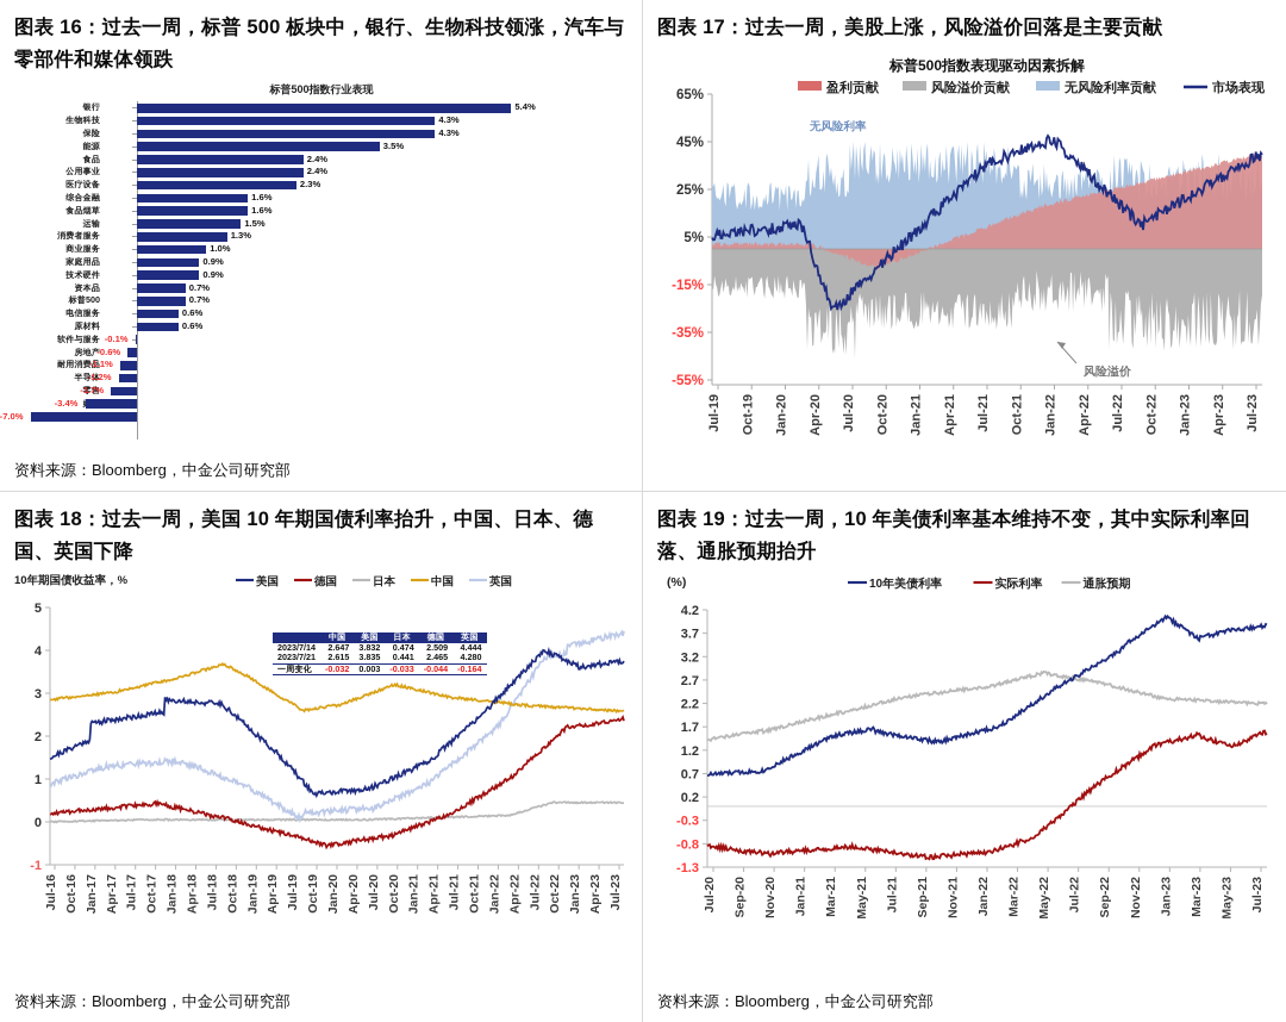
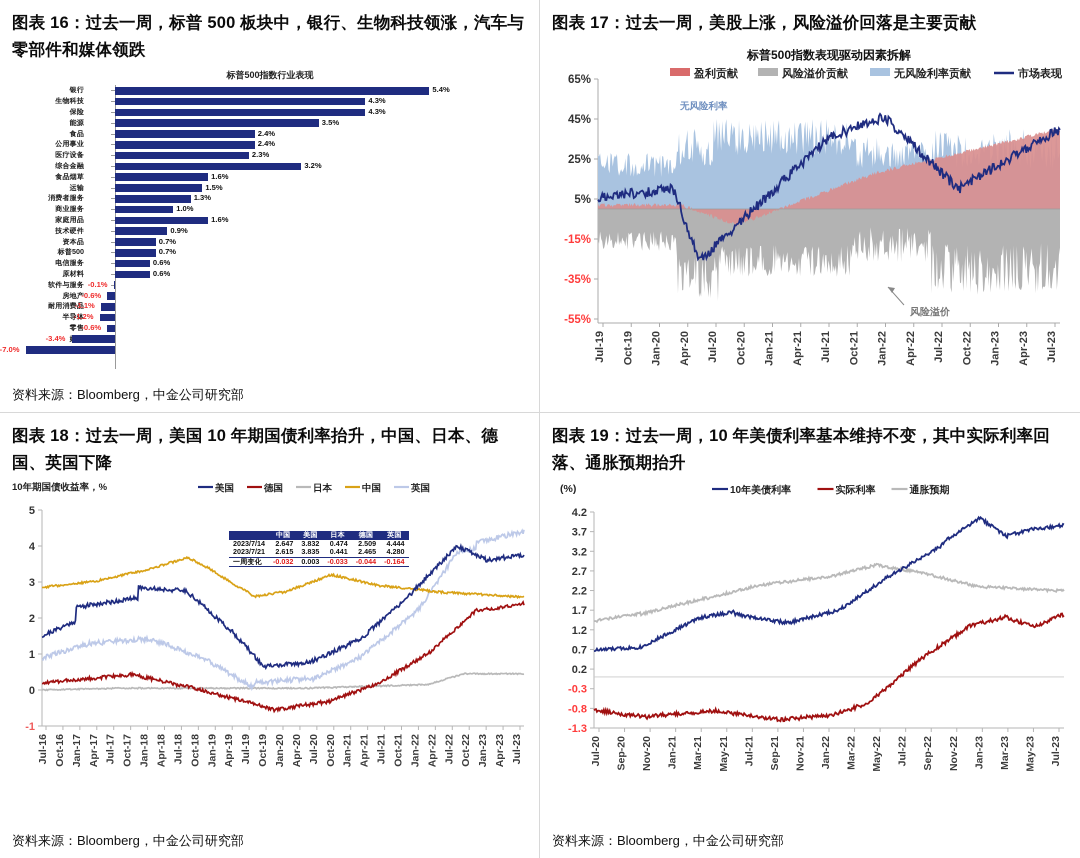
标普500指数行业表现/综合金融: 1.6% -> 3.2%
标普500指数行业表现/家庭用品: 0.9% -> 1.6%
标普500指数行业表现/零售: -1.7% -> -0.6%
